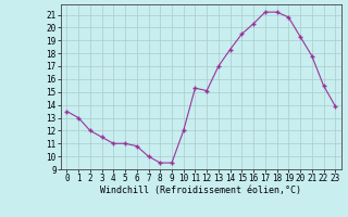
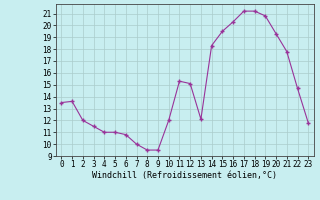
1: 13.0 -> 13.6
13: 17.0 -> 12.1
22: 15.5 -> 14.7
23: 13.9 -> 11.8
